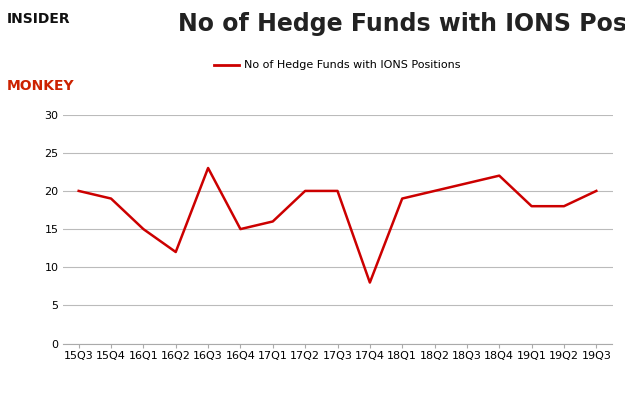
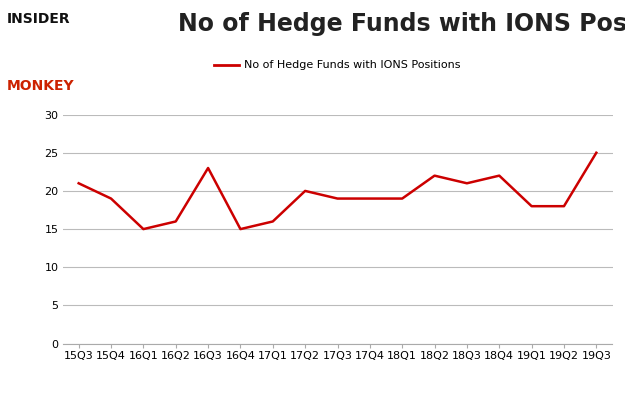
15Q3: 20 -> 21
16Q2: 12 -> 16
17Q3: 20 -> 19
17Q4: 8 -> 19
18Q2: 20 -> 22
19Q3: 20 -> 25
